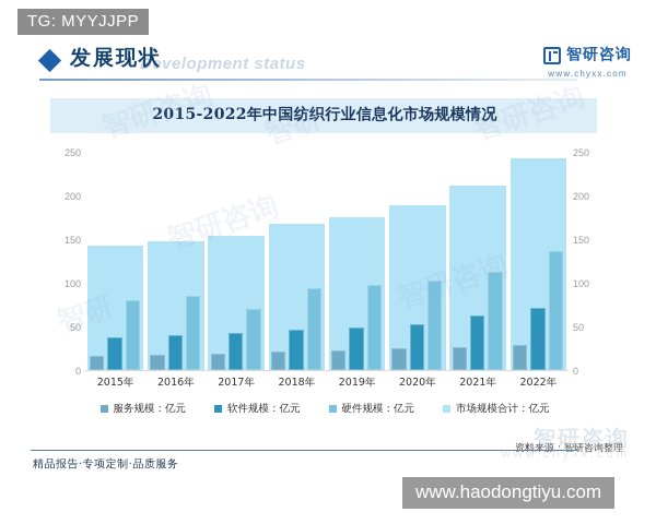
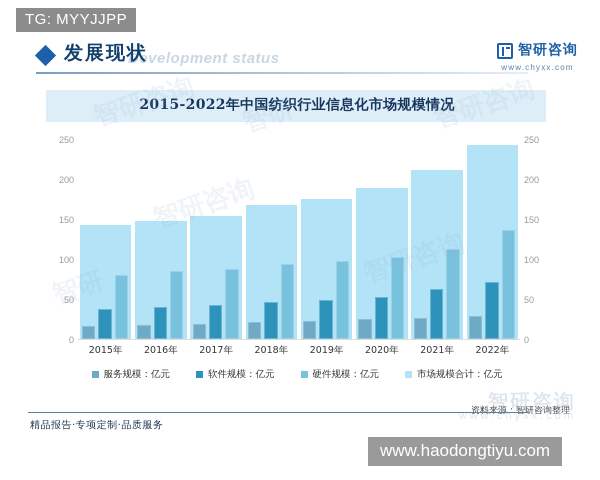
硬件规模：亿元/2017年: 70 -> 90
